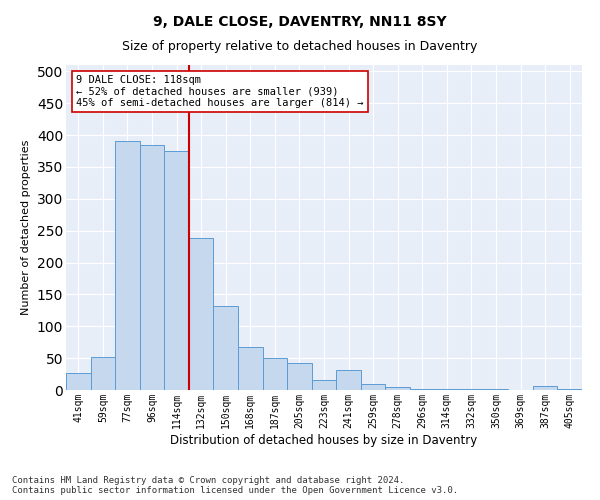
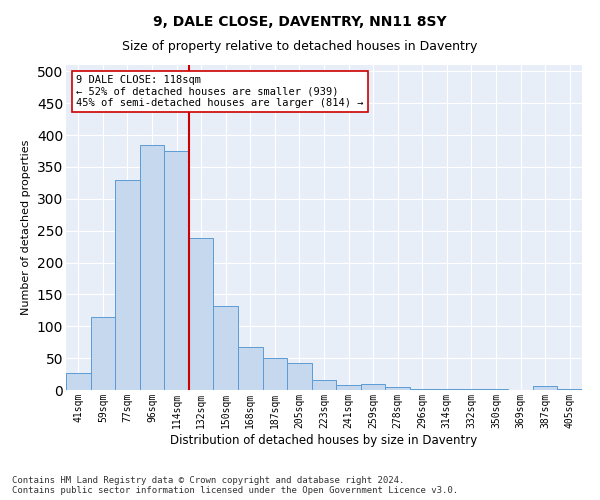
59sqm: 52 -> 115
77sqm: 390 -> 330
241sqm: 32 -> 8
